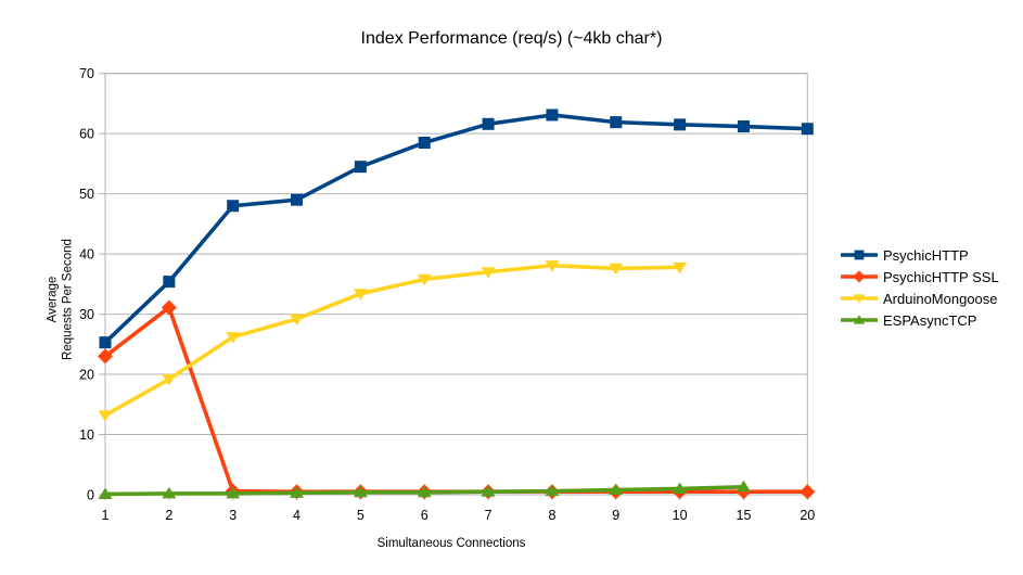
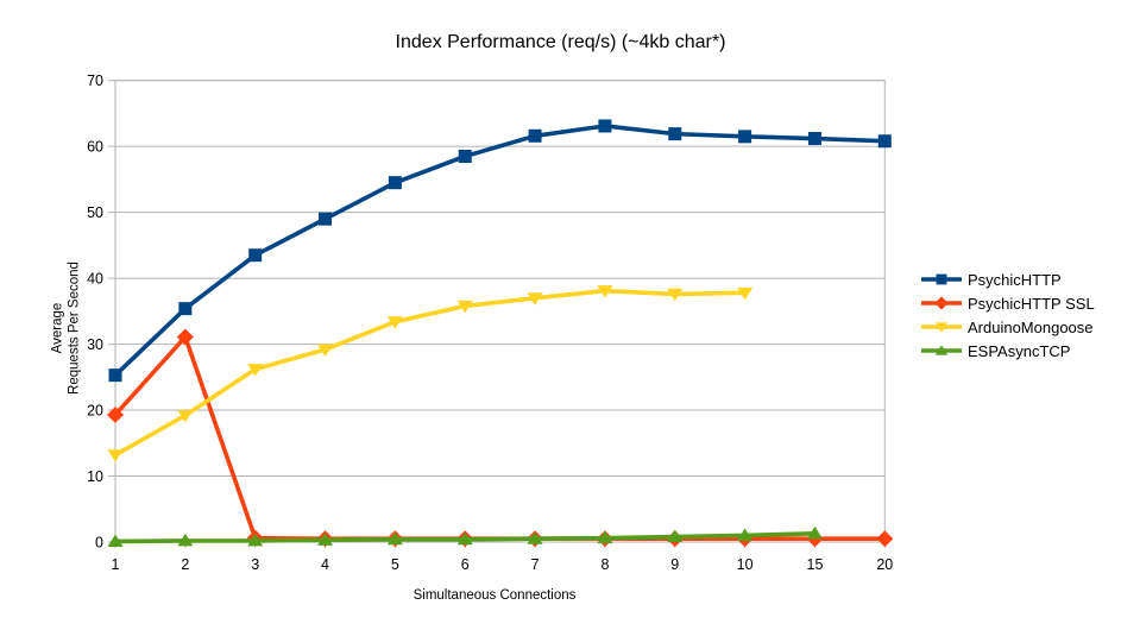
PsychicHTTP SSL/1: 23 -> 19
PsychicHTTP/3: 48 -> 44
